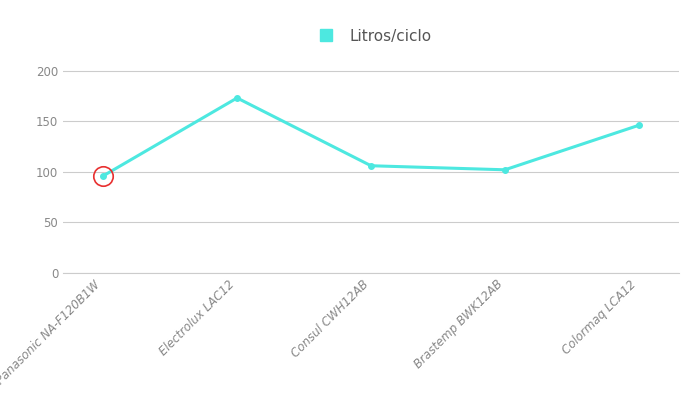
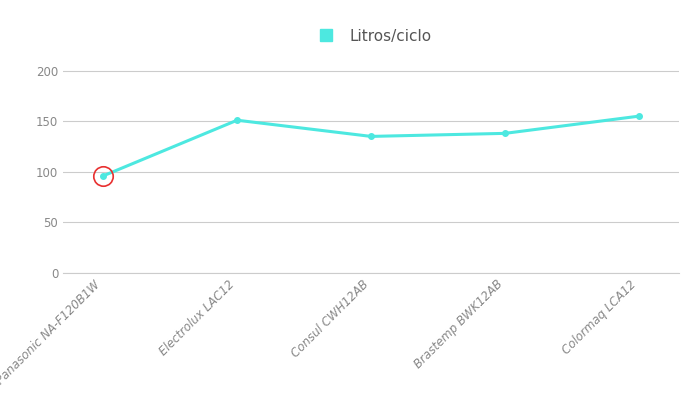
Electrolux LAC12: 173 -> 151
Consul CWH12AB: 106 -> 135
Brastemp BWK12AB: 102 -> 138
Colormaq LCA12: 146 -> 155
